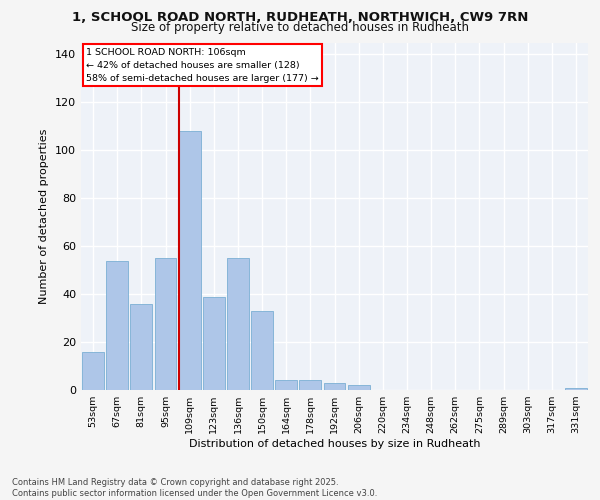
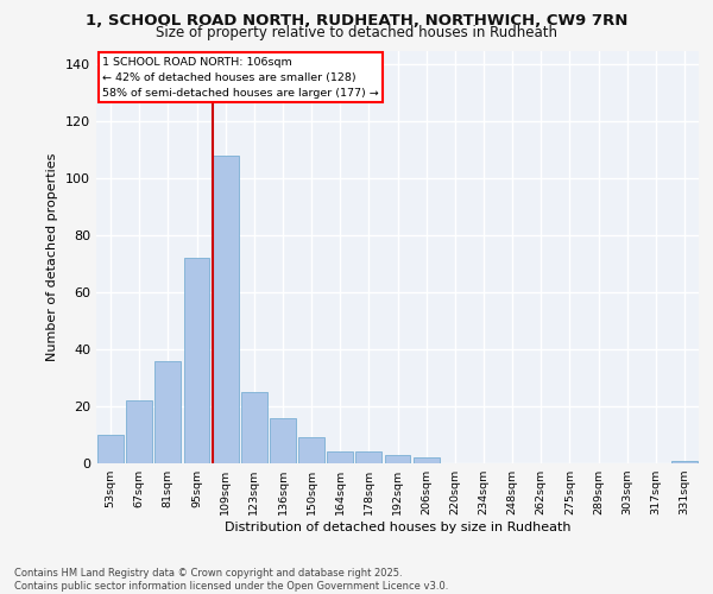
53sqm: 16 -> 10
67sqm: 54 -> 22
95sqm: 55 -> 72
123sqm: 39 -> 25
136sqm: 55 -> 16
150sqm: 33 -> 9
